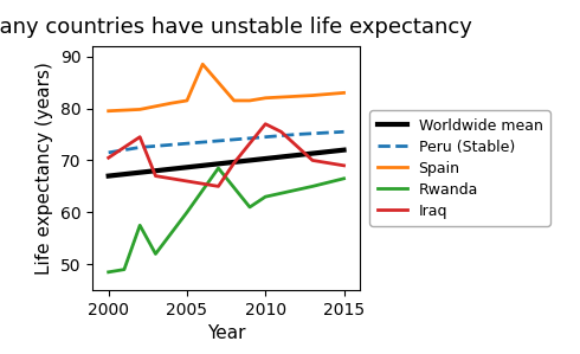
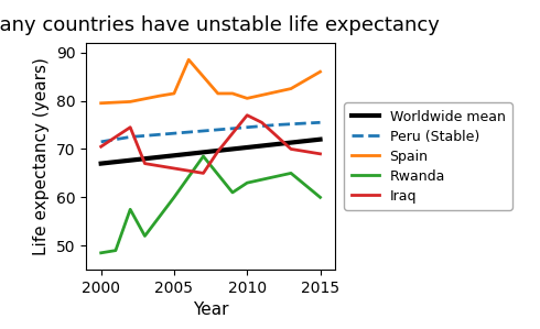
Spain/2010: 82.0 -> 80.5
Spain/2015: 83.0 -> 86.0
Rwanda/2015: 66.5 -> 60.0
